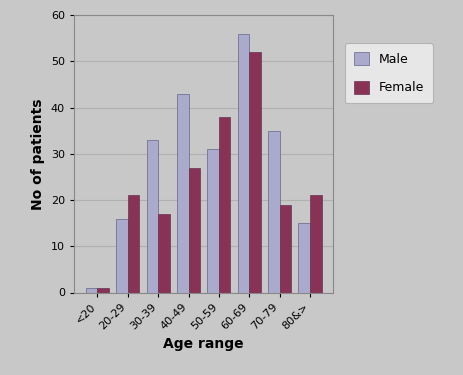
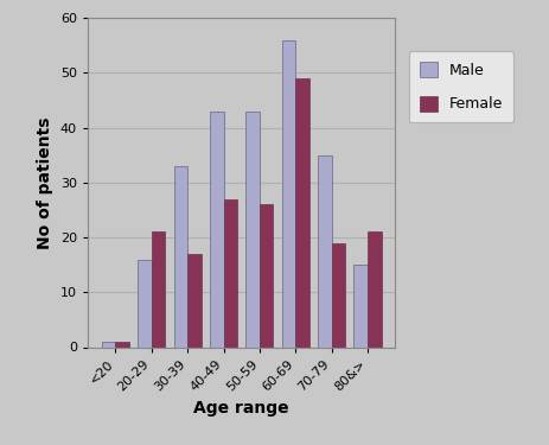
Male/50-59: 31 -> 43
Female/50-59: 38 -> 26
Female/60-69: 52 -> 49
